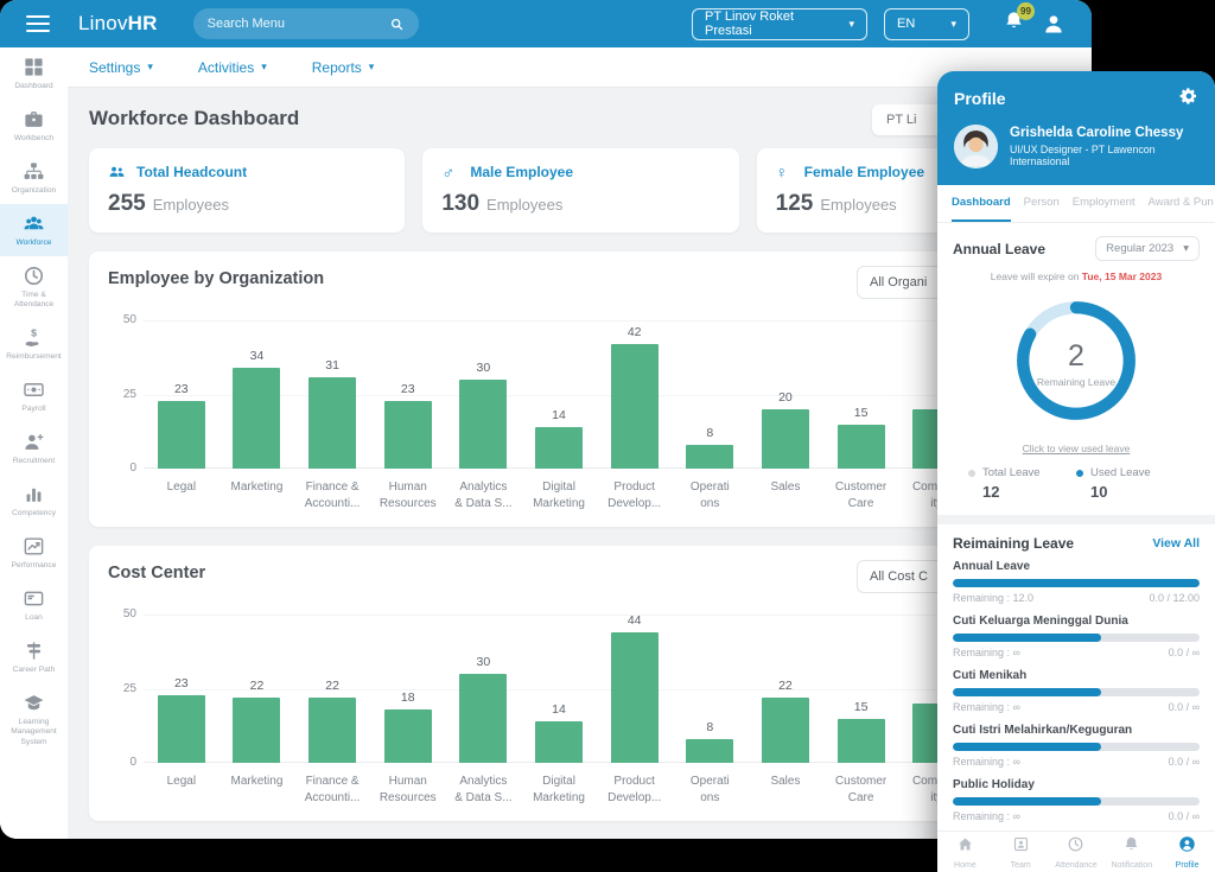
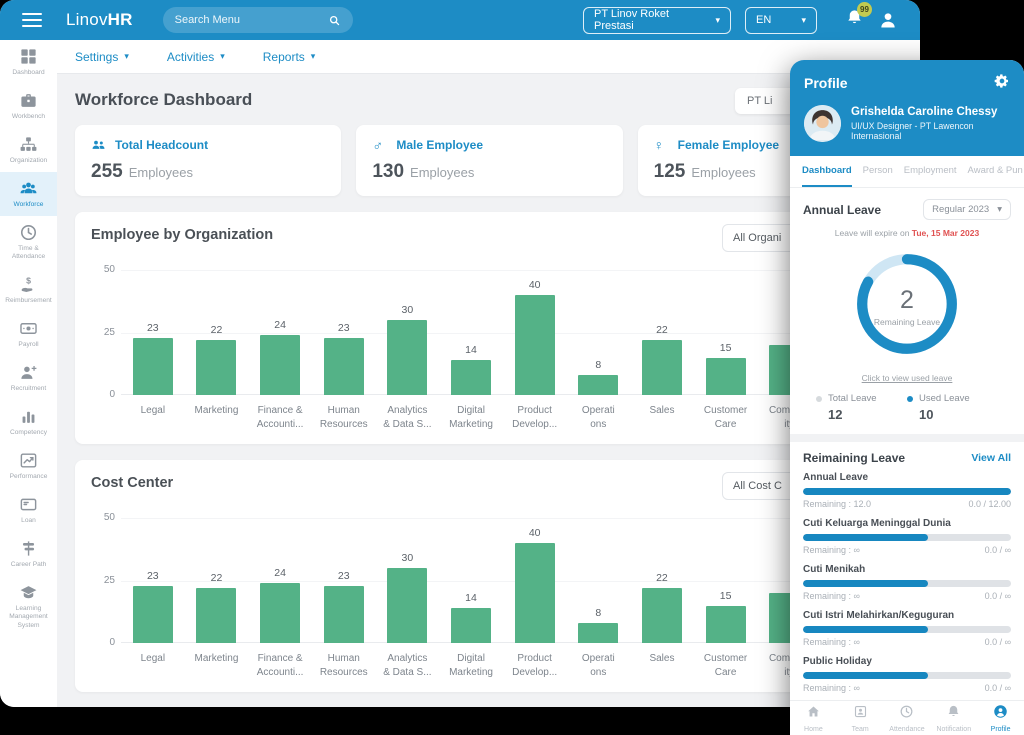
Employee by Organization/Marketing: 34 -> 22
Employee by Organization/Finance & Accounti...: 31 -> 24
Employee by Organization/Product Develop...: 42 -> 40
Employee by Organization/Sales: 20 -> 22
Cost Center/Finance & Accounti...: 22 -> 24
Cost Center/Human Resources: 18 -> 23
Cost Center/Product Develop...: 44 -> 40
